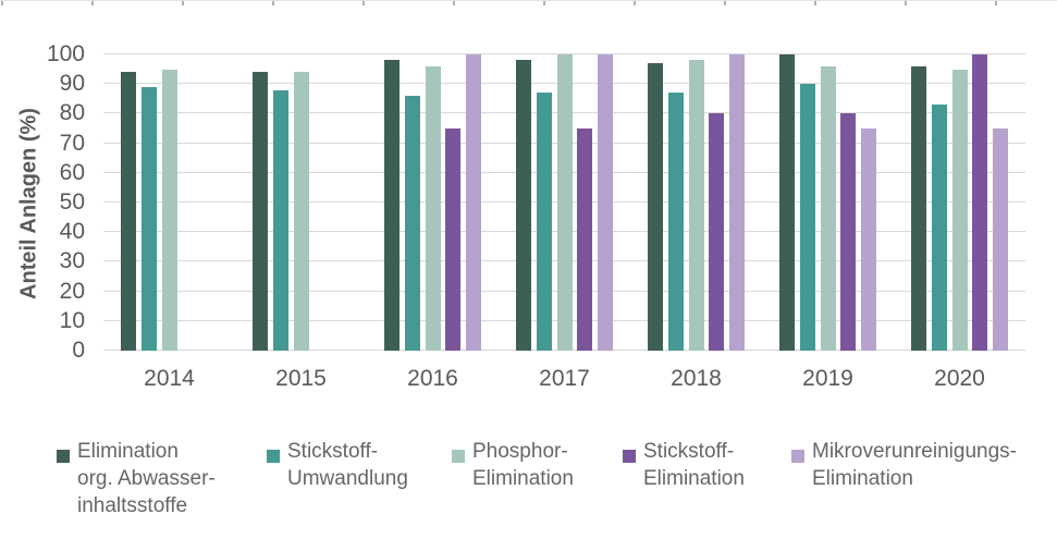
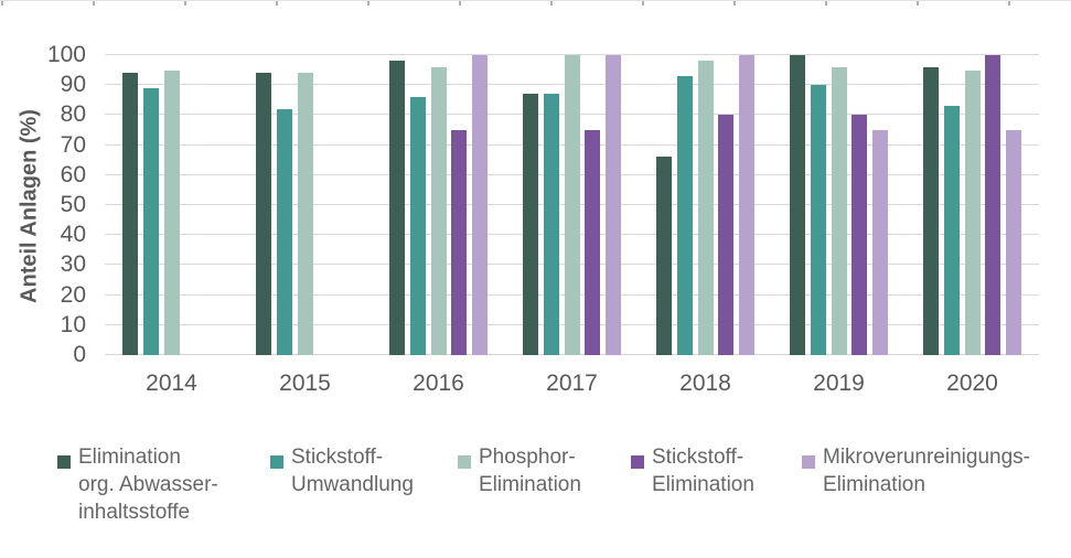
Stickstoff-Umwandlung/2015: 88 -> 82
Elimination org. Abwasser-inhaltsstoffe/2017: 98 -> 87
Elimination org. Abwasser-inhaltsstoffe/2018: 97 -> 66
Stickstoff-Umwandlung/2018: 87 -> 93
